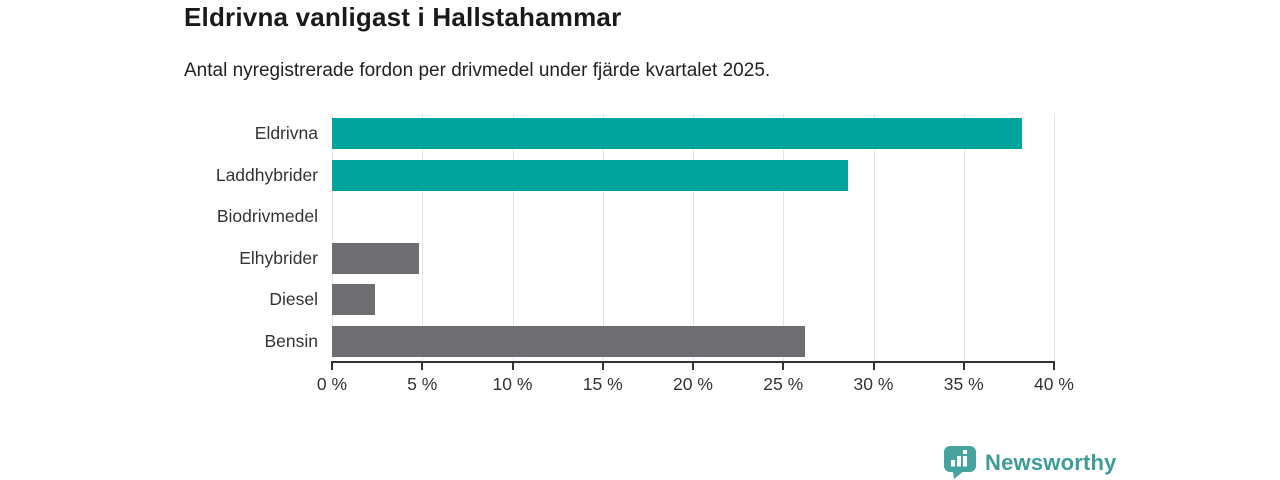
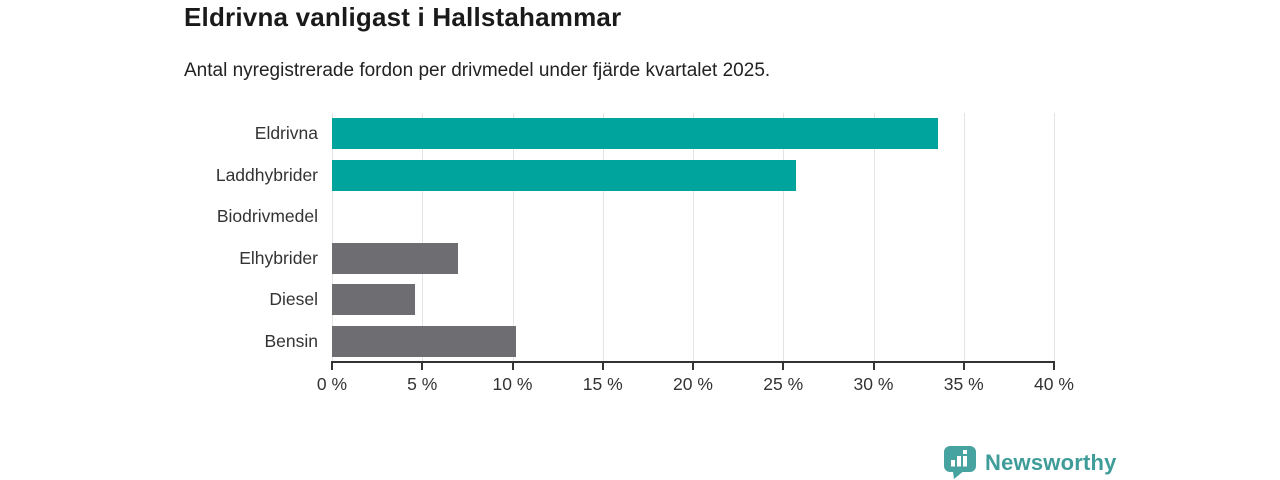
Eldrivna: 38.2% -> 33.6%
Laddhybrider: 28.6% -> 25.7%
Elhybrider: 4.8% -> 7.0%
Diesel: 2.4% -> 4.6%
Bensin: 26.2% -> 10.2%
